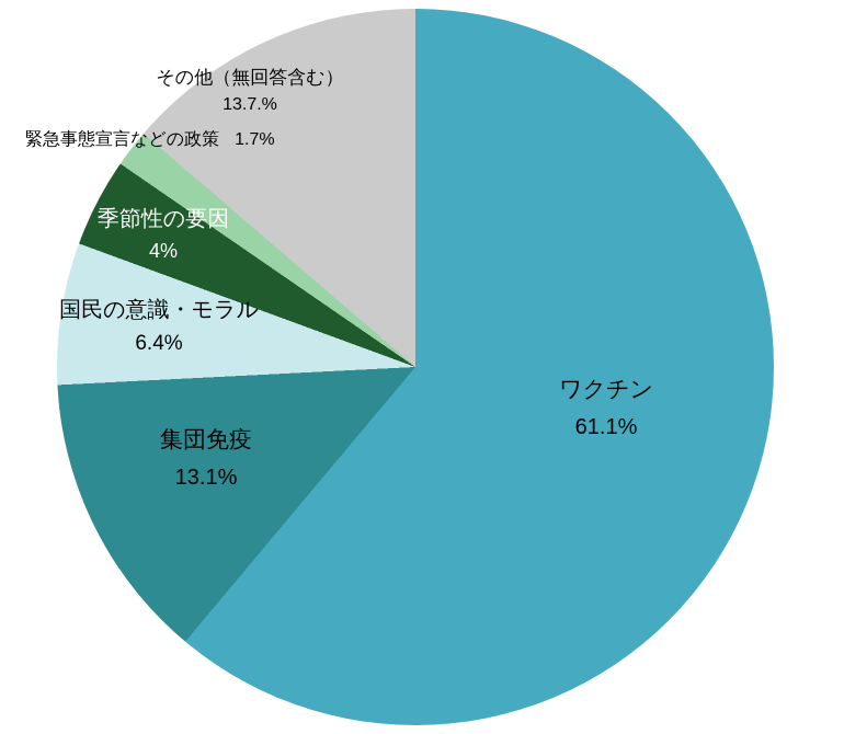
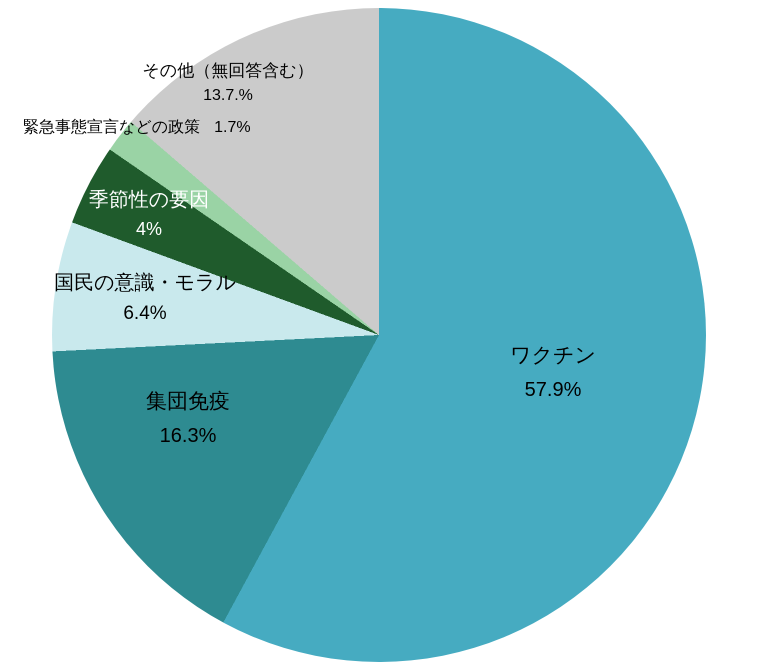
ワクチン: 61.1% -> 57.9%
集団免疫: 13.1% -> 16.3%
